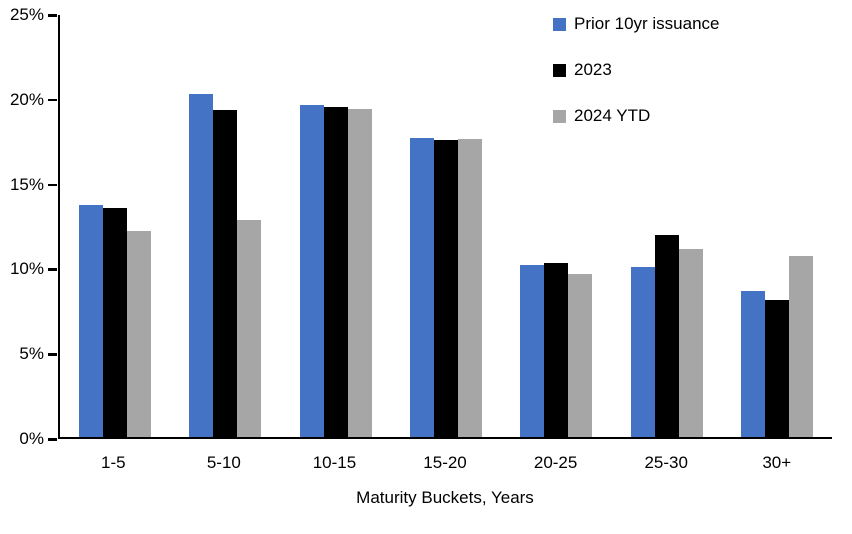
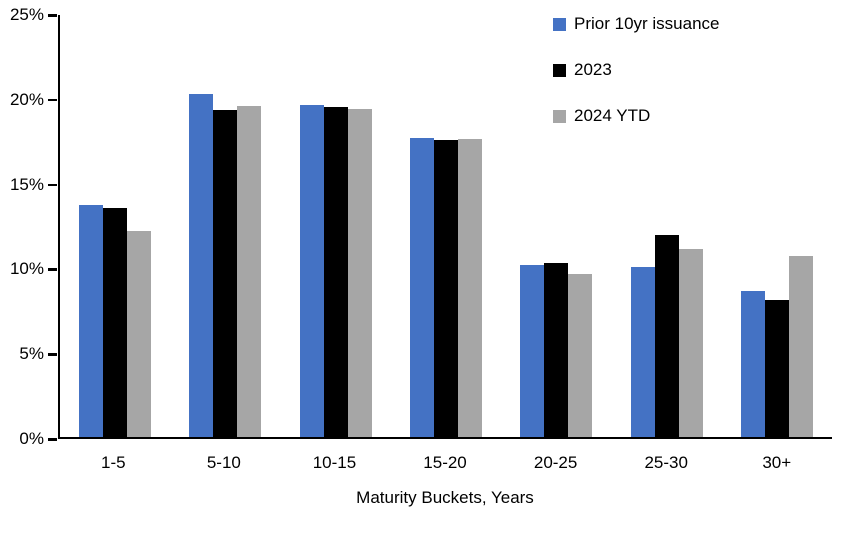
2024 YTD/5-10: 12.8% -> 19.5%
